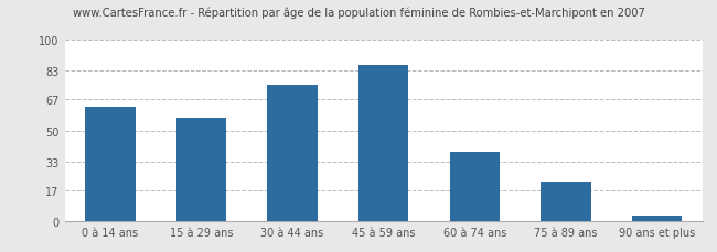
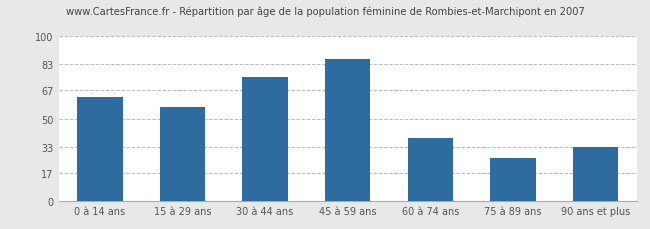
75 à 89 ans: 22 -> 26
90 ans et plus: 3 -> 33
